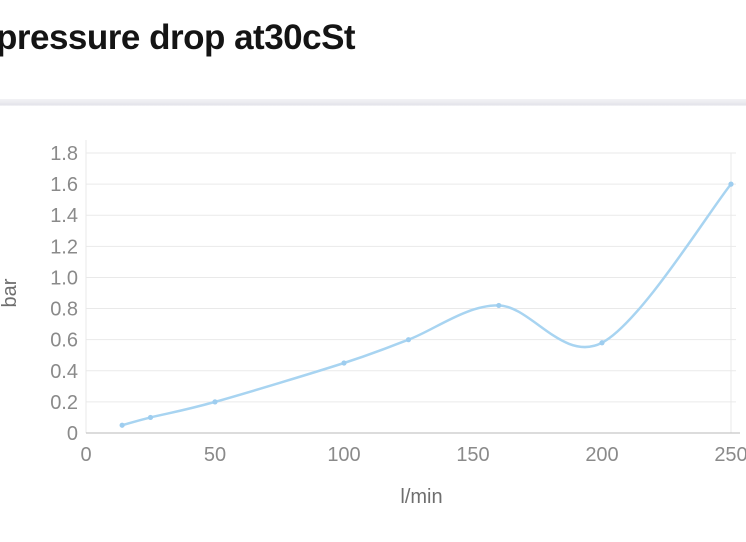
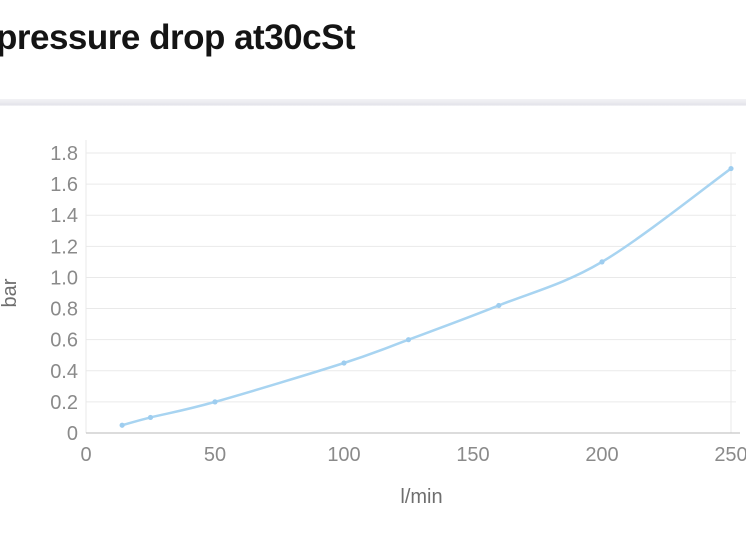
200: 0.58 -> 1.10
250: 1.60 -> 1.70
